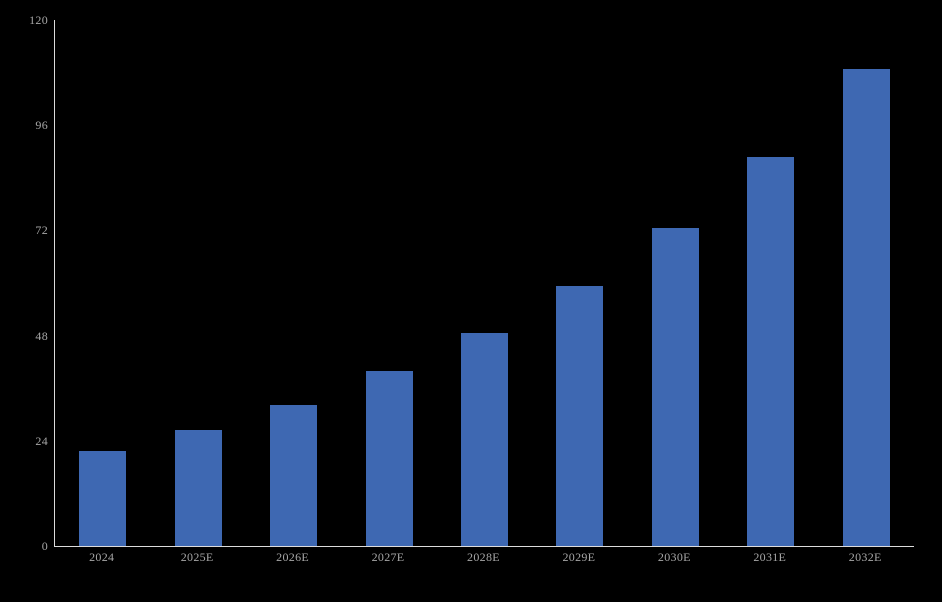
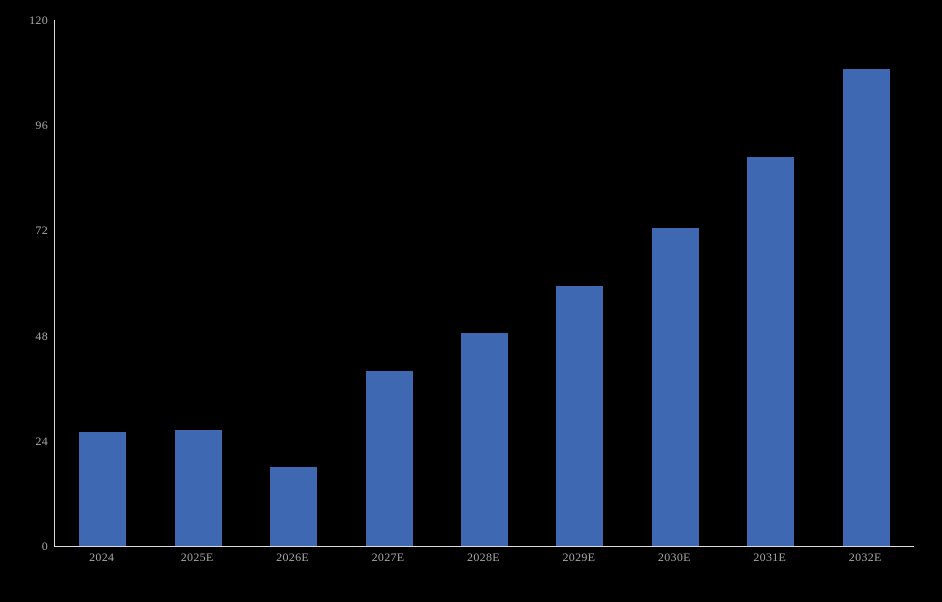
2024: 22 -> 26
2026E: 32 -> 18
